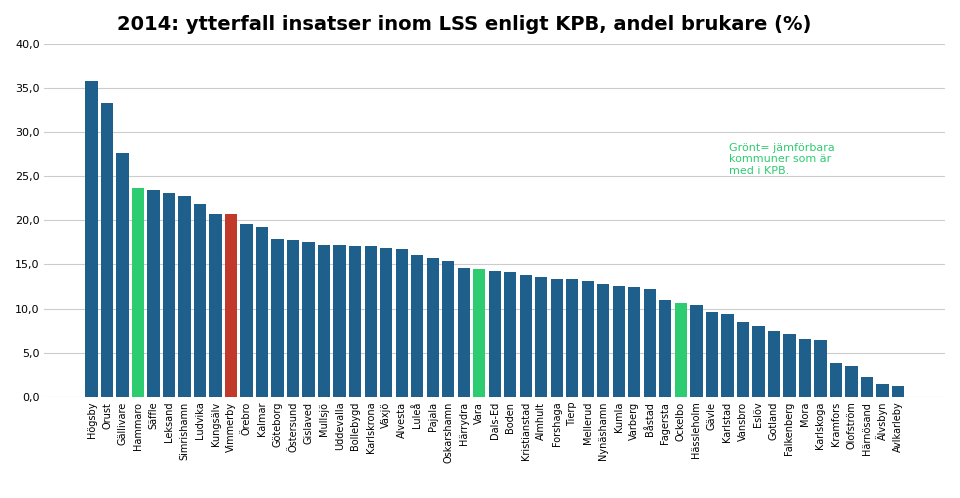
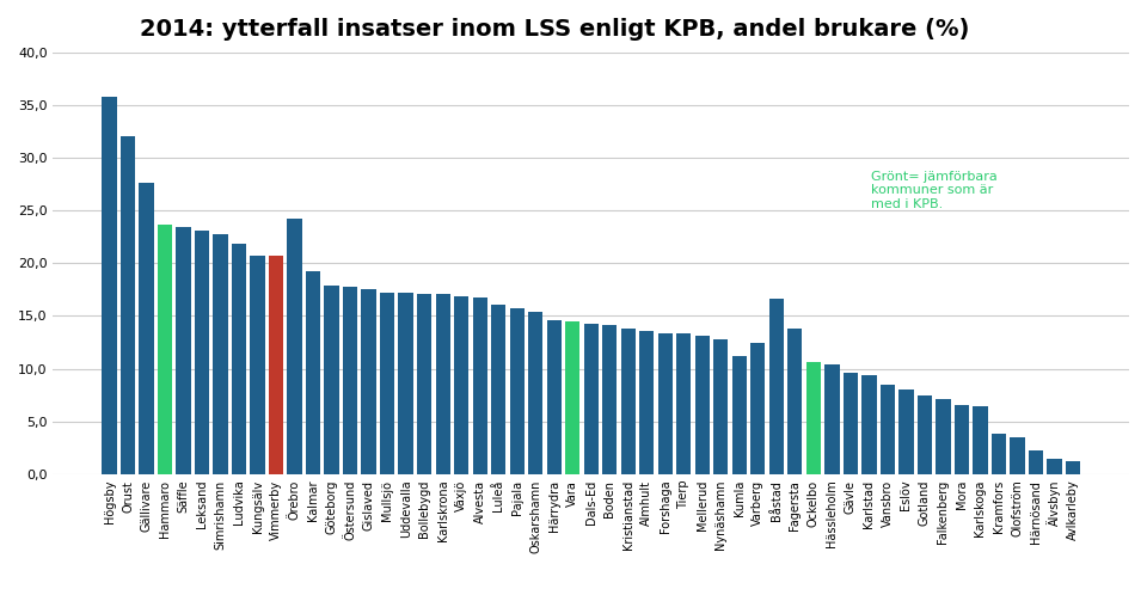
Orust: 33,3 -> 32,0
Örebro: 19,6 -> 24,2
Kumla: 12,6 -> 11,2
Båstad: 12,2 -> 16,6
Fagersta: 11,0 -> 13,8
